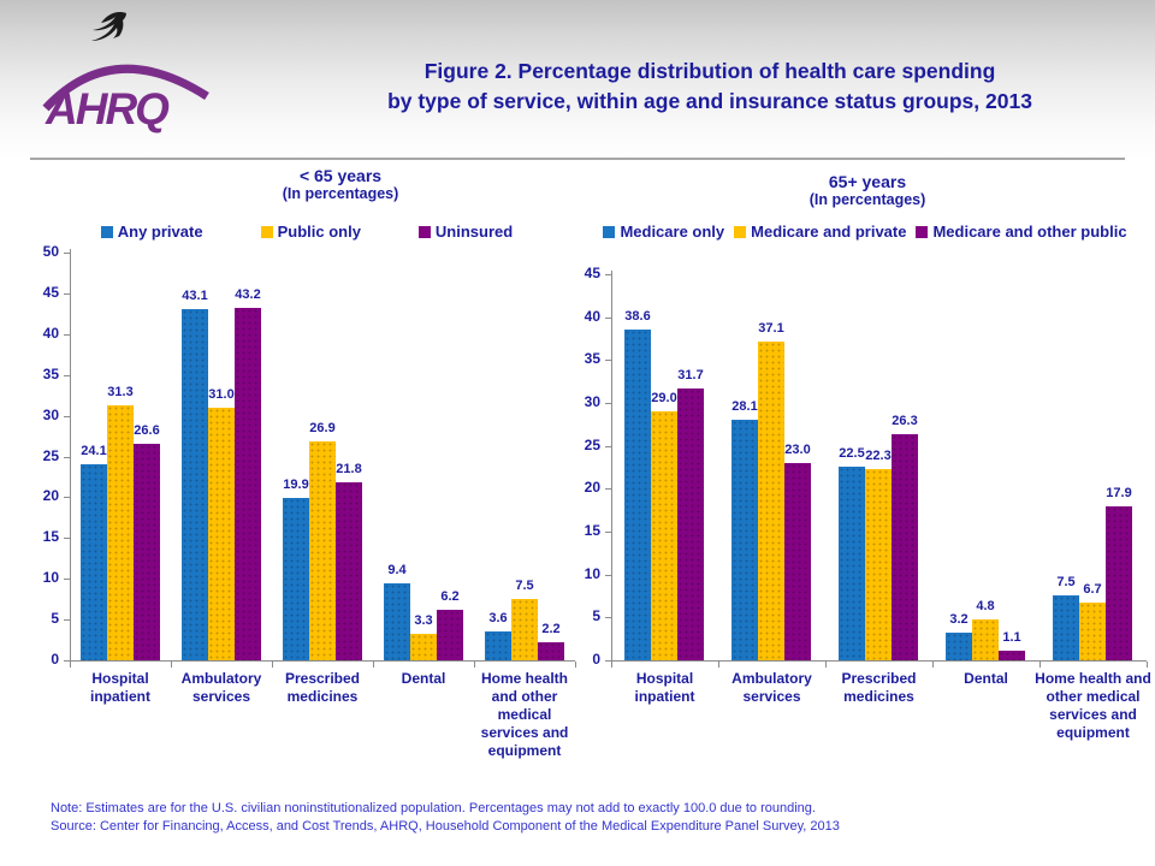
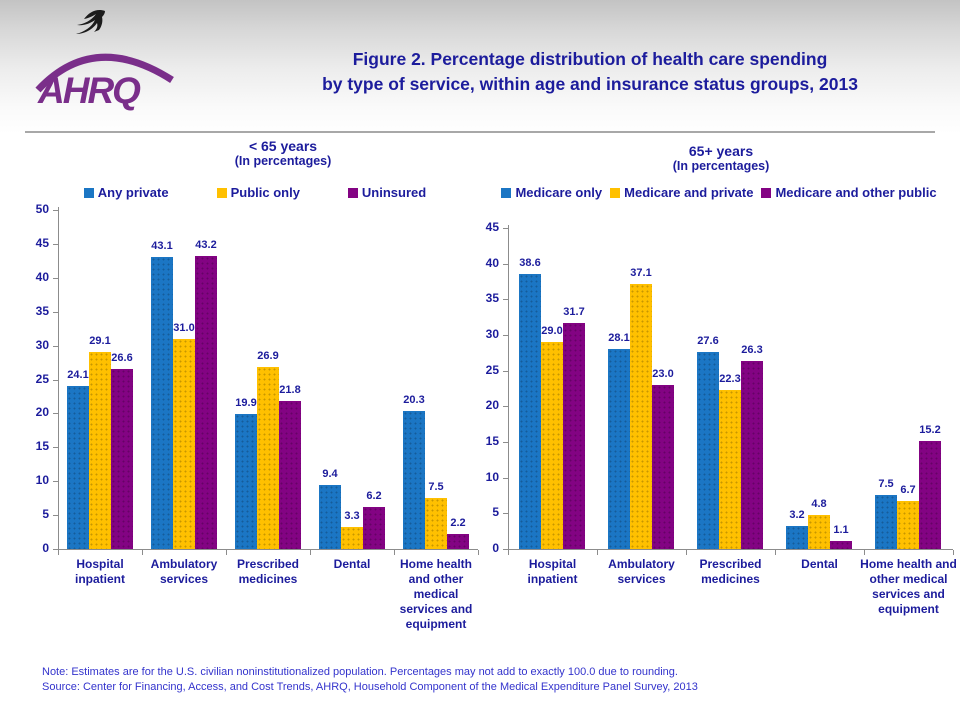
< 65 years/Public only/Hospital inpatient: 31.3 -> 29.1
< 65 years/Any private/Home health and other medical services and equipment: 3.6 -> 20.3
65+ years/Medicare only/Prescribed medicines: 22.5 -> 27.6
65+ years/Medicare and other public/Home health and other medical services and equipment: 17.9 -> 15.2
